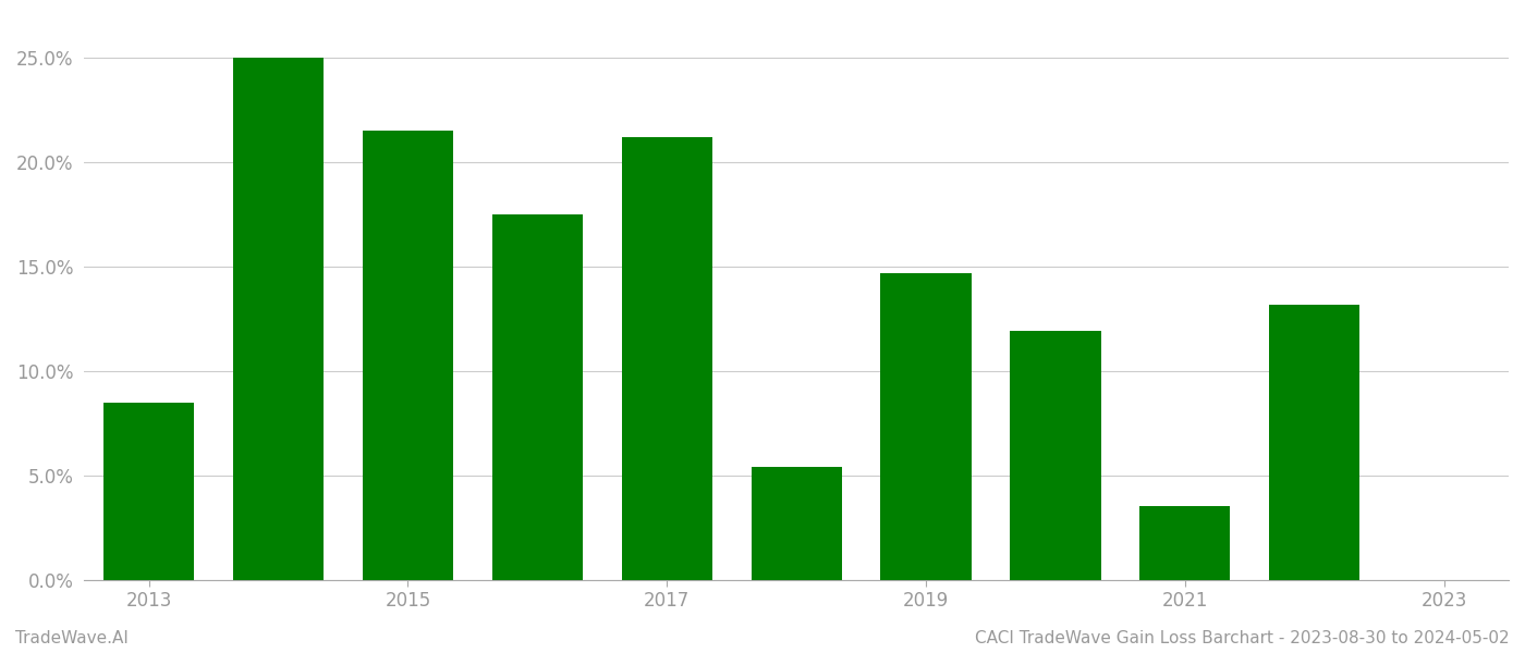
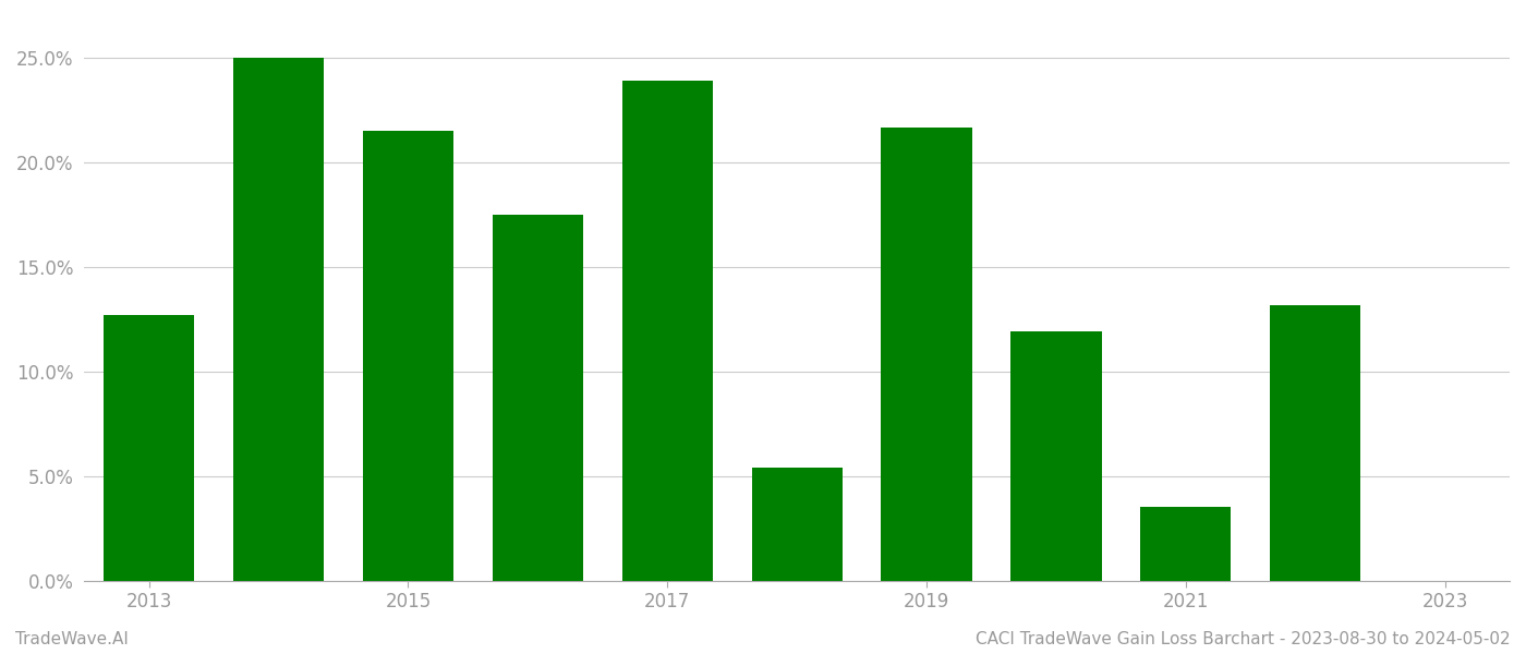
2013: 8.5% -> 12.7%
2017: 21.2% -> 23.9%
2019: 14.7% -> 21.7%
